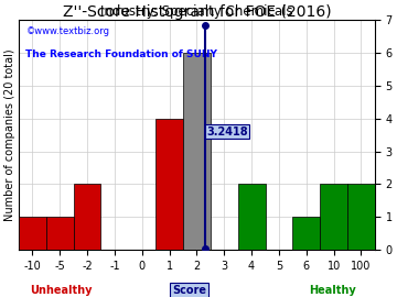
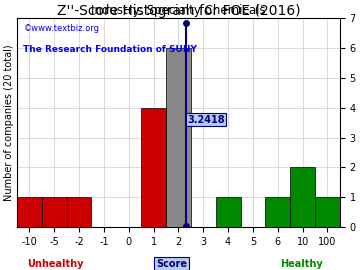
-2: 2 -> 1
4: 2 -> 1
100: 2 -> 1
